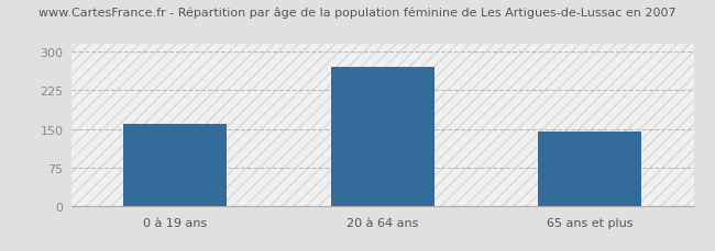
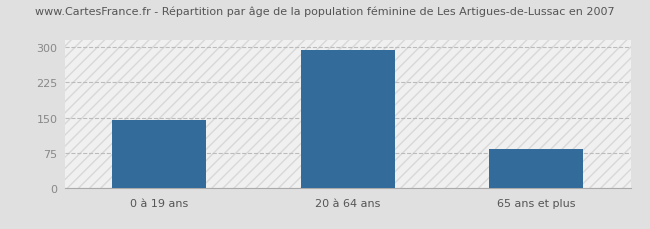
0 à 19 ans: 160 -> 145
20 à 64 ans: 270 -> 295
65 ans et plus: 145 -> 82
